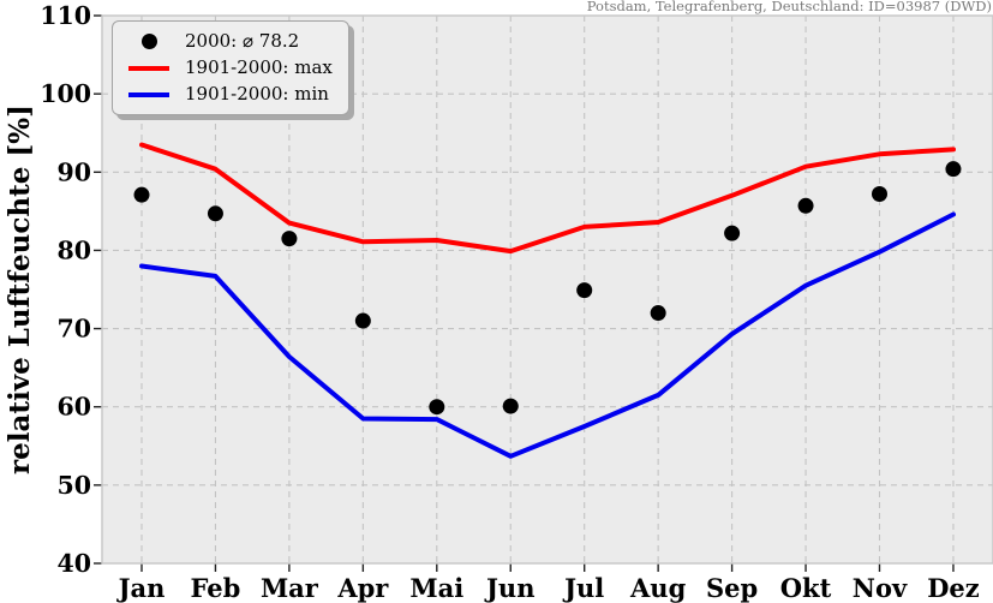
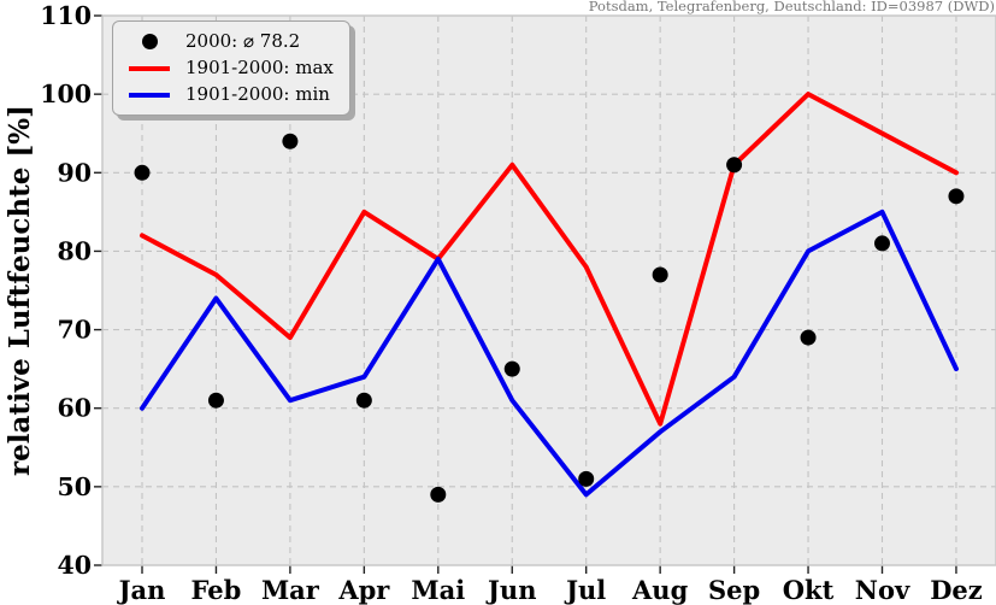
2000: ⌀ 78.2/Jan: 87 -> 90
1901-2000: max/Jan: 94 -> 82
1901-2000: min/Jan: 78 -> 60
2000: ⌀ 78.2/Feb: 85 -> 61
1901-2000: max/Feb: 90 -> 77
1901-2000: min/Feb: 77 -> 74
2000: ⌀ 78.2/Mar: 82 -> 94
1901-2000: max/Mar: 84 -> 69
1901-2000: min/Mar: 66 -> 61
2000: ⌀ 78.2/Apr: 71 -> 61
1901-2000: max/Apr: 81 -> 85
1901-2000: min/Apr: 58 -> 64
2000: ⌀ 78.2/Mai: 60 -> 49
1901-2000: max/Mai: 81 -> 79
1901-2000: min/Mai: 58 -> 79
2000: ⌀ 78.2/Jun: 60 -> 65
1901-2000: max/Jun: 80 -> 91
1901-2000: min/Jun: 54 -> 61
2000: ⌀ 78.2/Jul: 75 -> 51
1901-2000: max/Jul: 83 -> 78
1901-2000: min/Jul: 58 -> 49
2000: ⌀ 78.2/Aug: 72 -> 77
1901-2000: max/Aug: 84 -> 58
1901-2000: min/Aug: 62 -> 57
2000: ⌀ 78.2/Sep: 82 -> 91
1901-2000: max/Sep: 87 -> 91
1901-2000: min/Sep: 69 -> 64
2000: ⌀ 78.2/Okt: 86 -> 69
1901-2000: max/Okt: 91 -> 100
1901-2000: min/Okt: 76 -> 80
2000: ⌀ 78.2/Nov: 87 -> 81
1901-2000: max/Nov: 92 -> 95
1901-2000: min/Nov: 80 -> 85
2000: ⌀ 78.2/Dez: 90 -> 87
1901-2000: max/Dez: 93 -> 90
1901-2000: min/Dez: 85 -> 65
